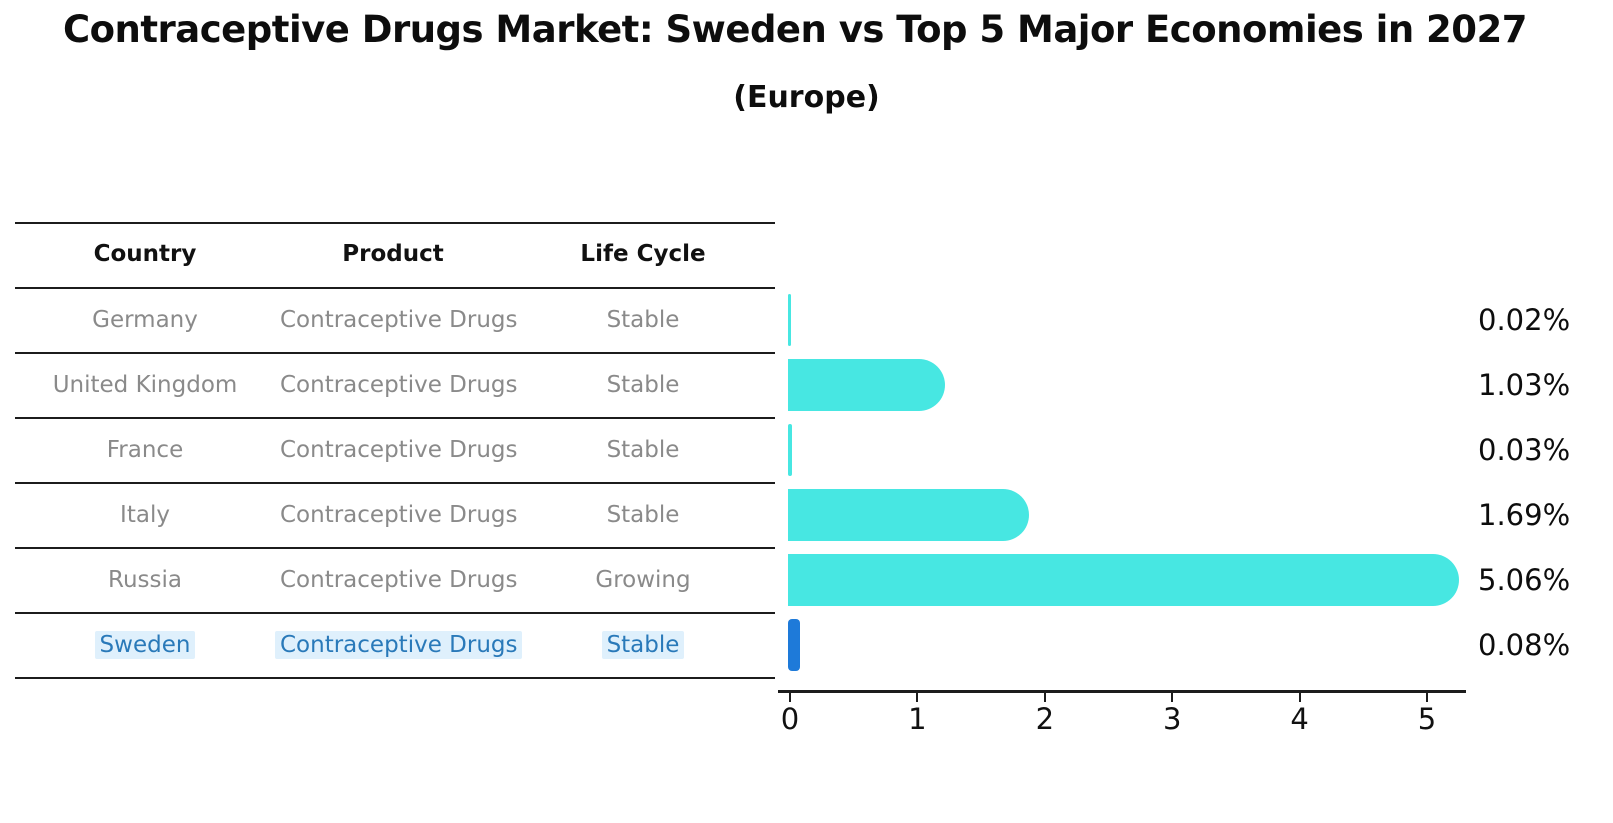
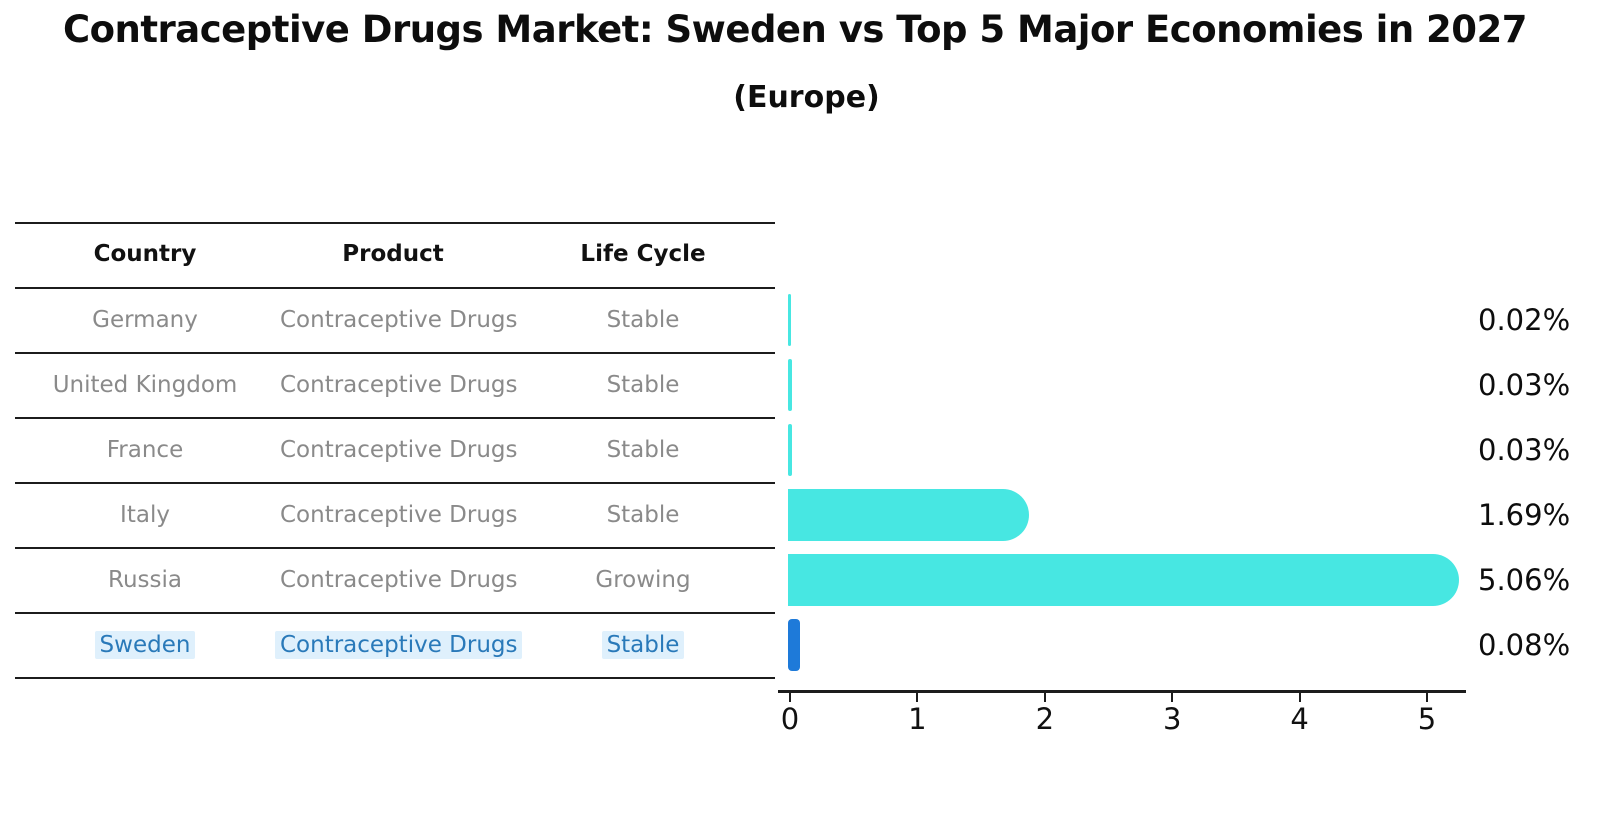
United Kingdom: 1.03% -> 0.03%
